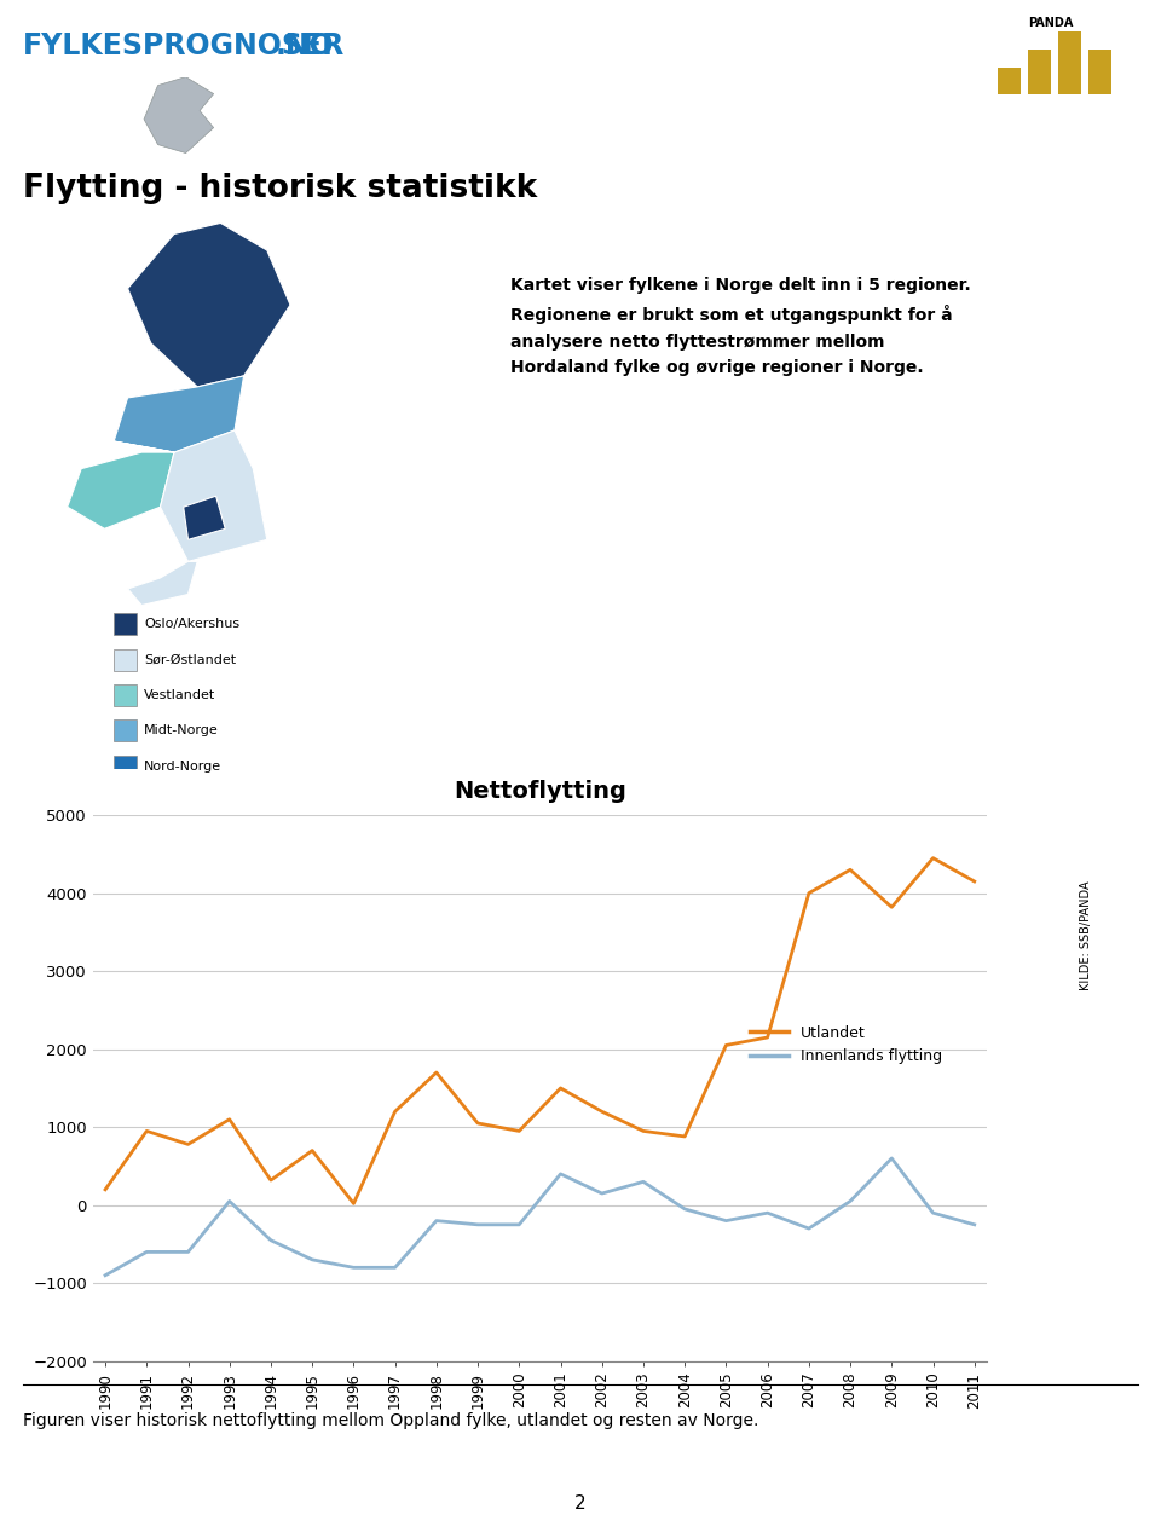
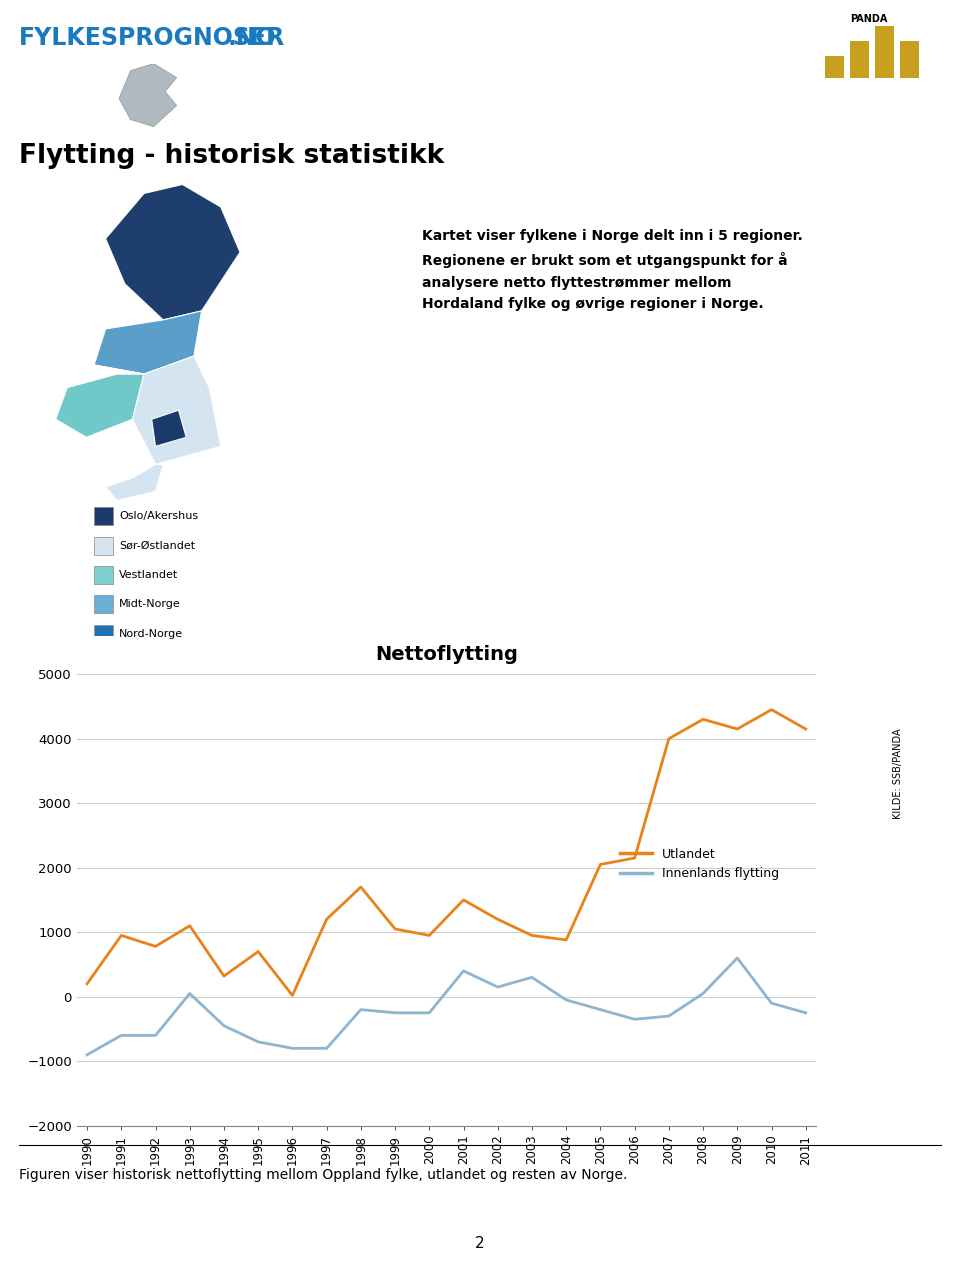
Innenlands flytting/2006: -100 -> -350
Utlandet/2009: 3820 -> 4150
